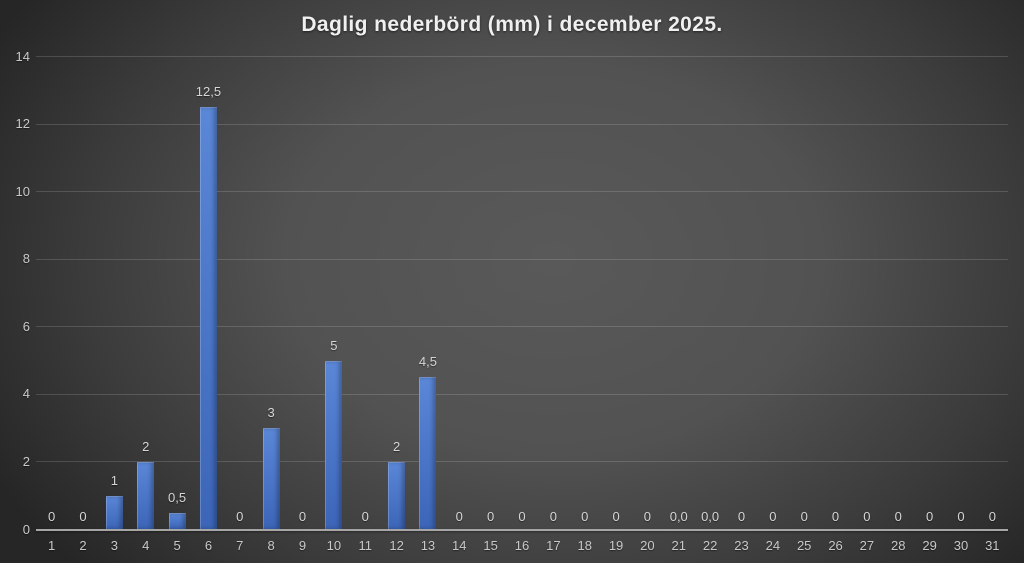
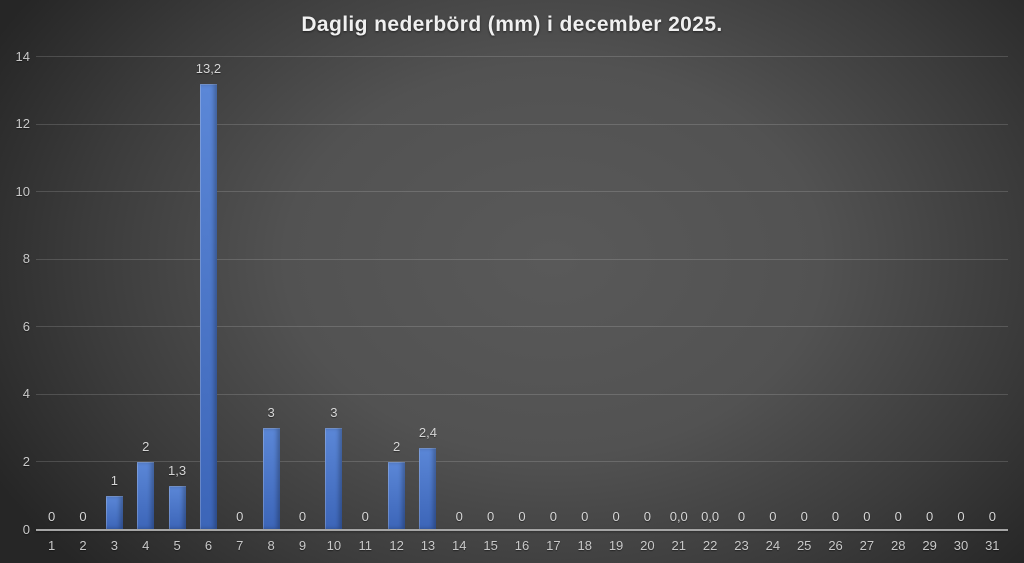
5: 0,5 -> 1,3
6: 12,5 -> 13,2
10: 5 -> 3
13: 4,5 -> 2,4
